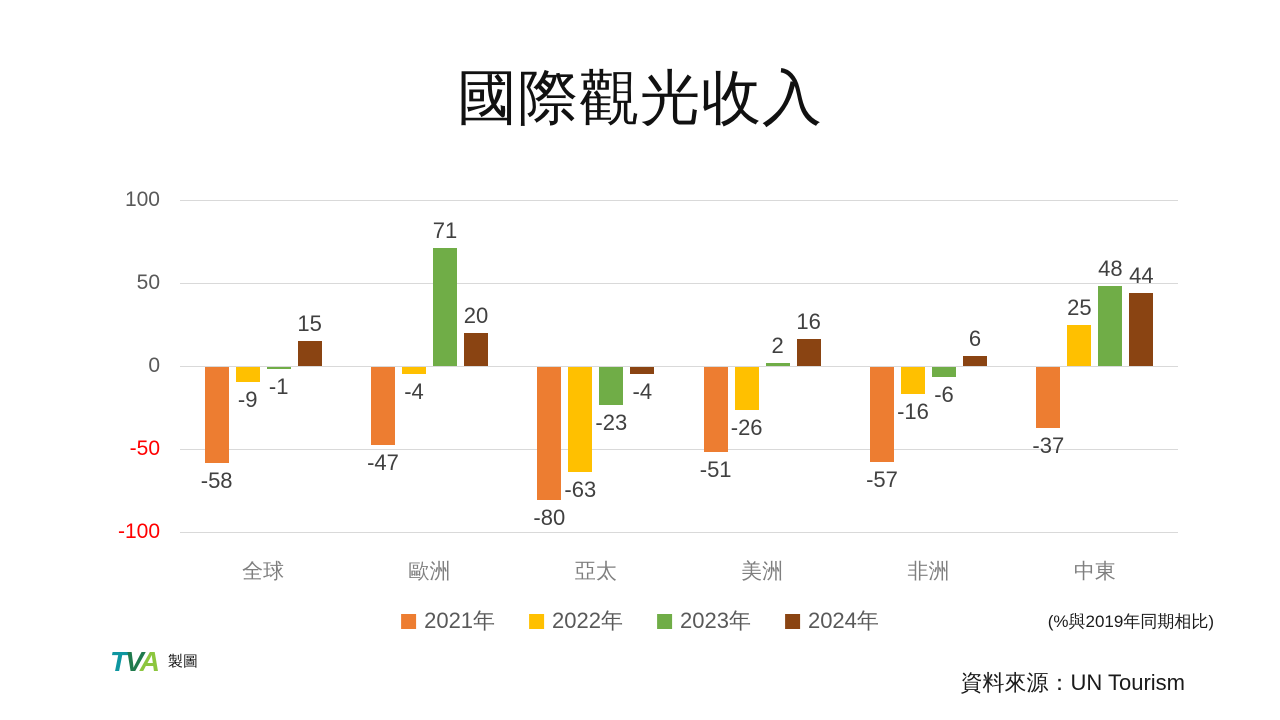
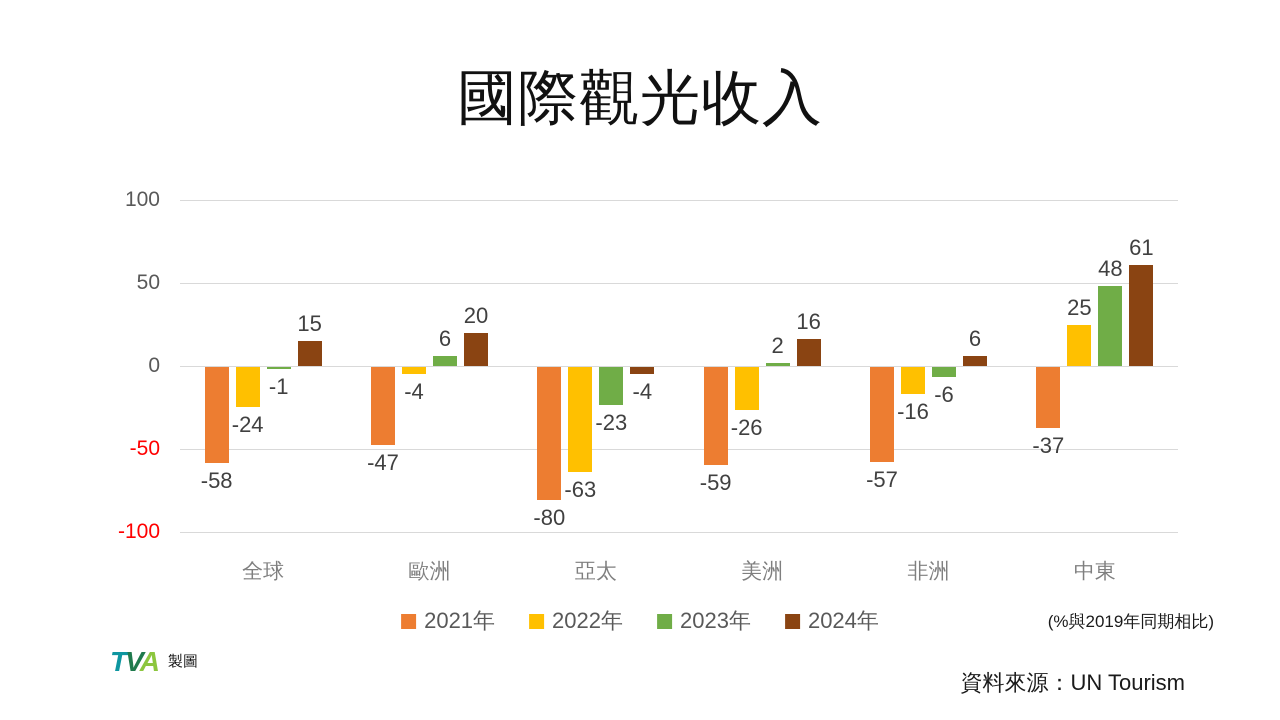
2022年/全球: -9 -> -24
2023年/歐洲: 71 -> 6
2021年/美洲: -51 -> -59
2024年/中東: 44 -> 61
